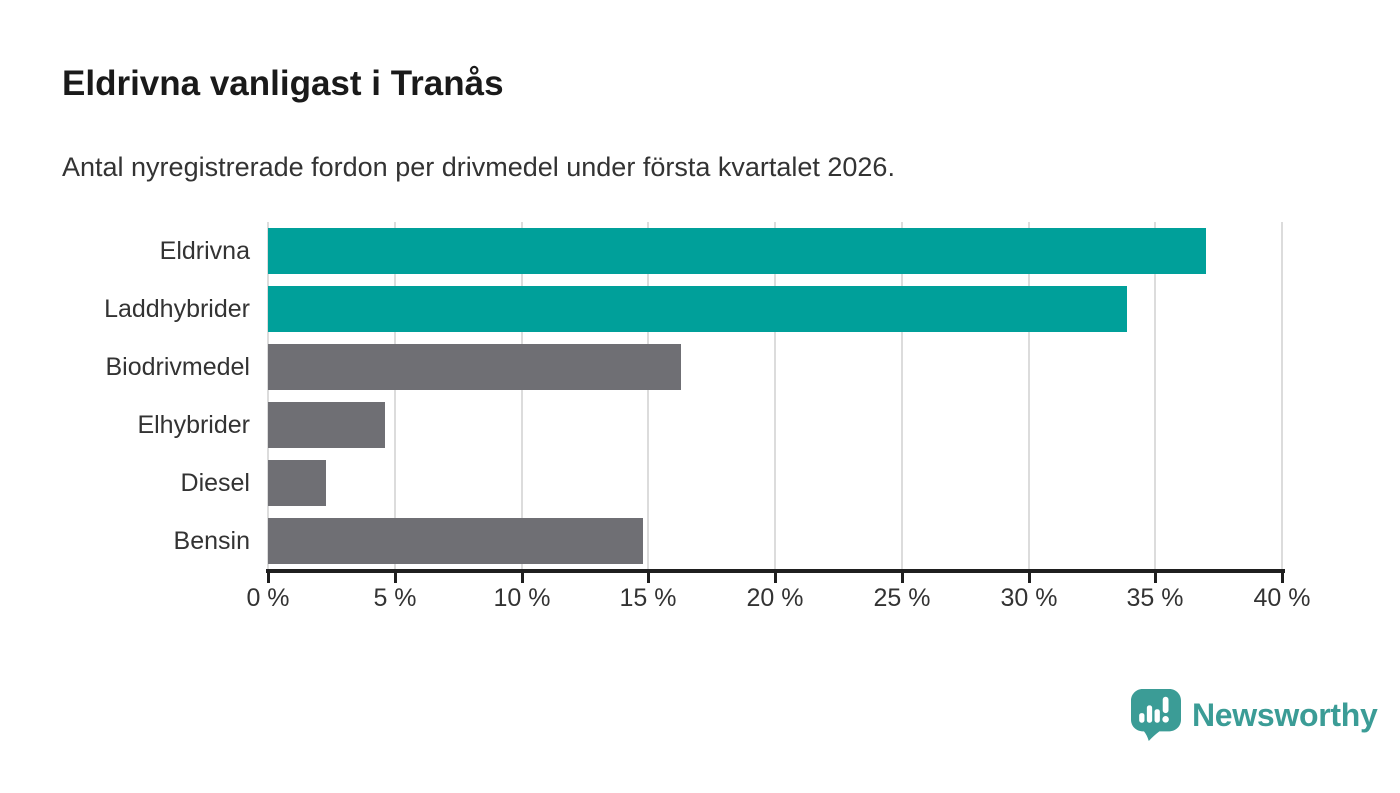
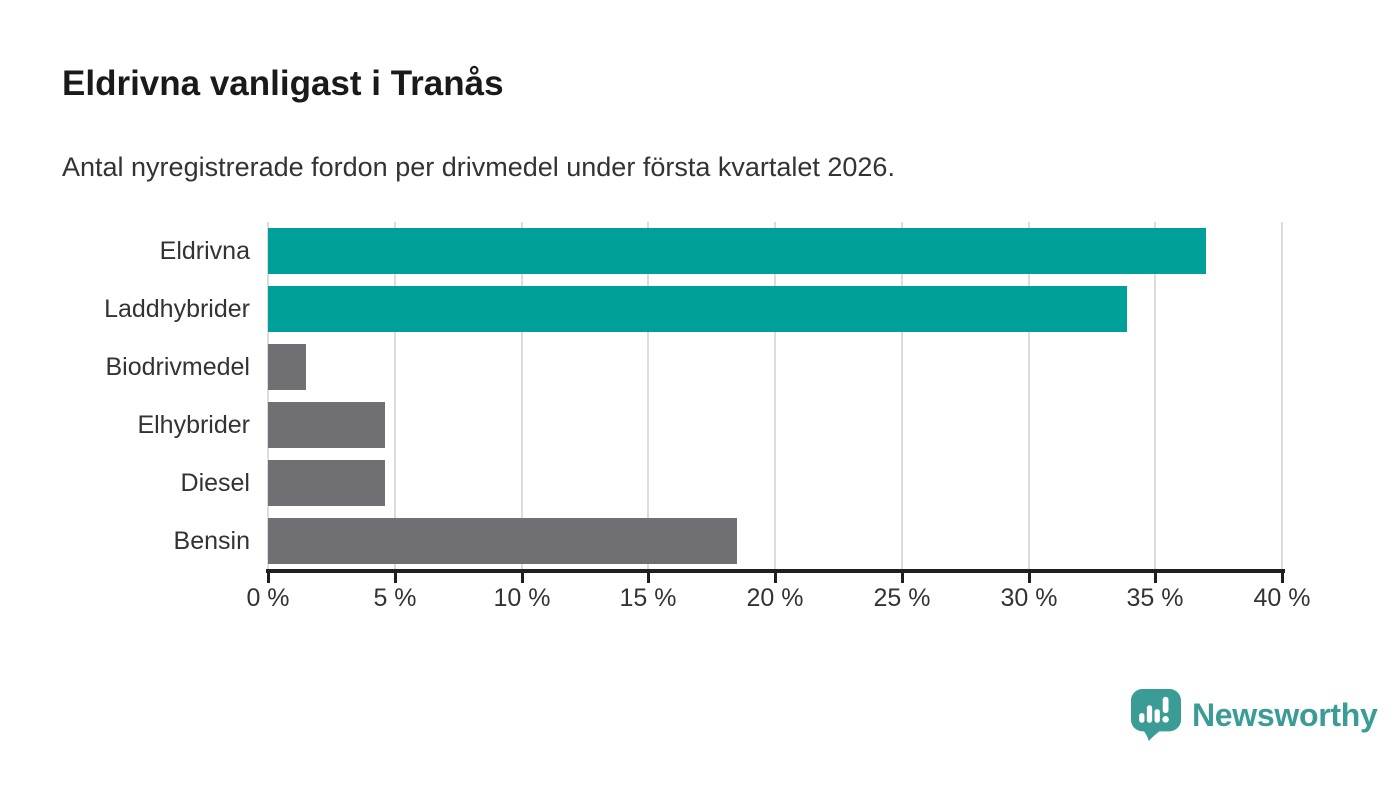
Biodrivmedel: 16.3% -> 1.5%
Diesel: 2.3% -> 4.6%
Bensin: 14.8% -> 18.5%
